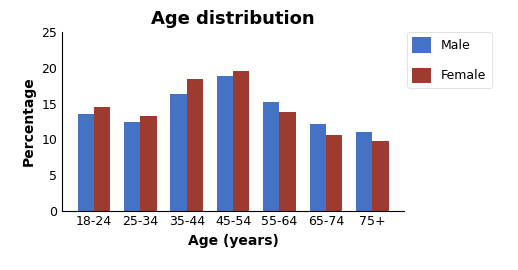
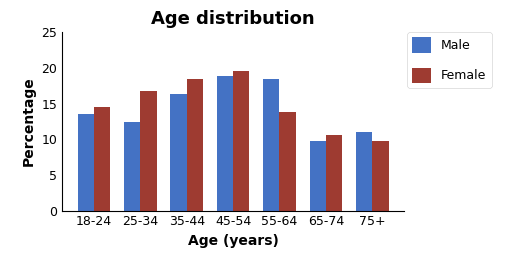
Female/25-34: 13.3 -> 16.8
Male/55-64: 15.2 -> 18.4
Male/65-74: 12.2 -> 9.8
